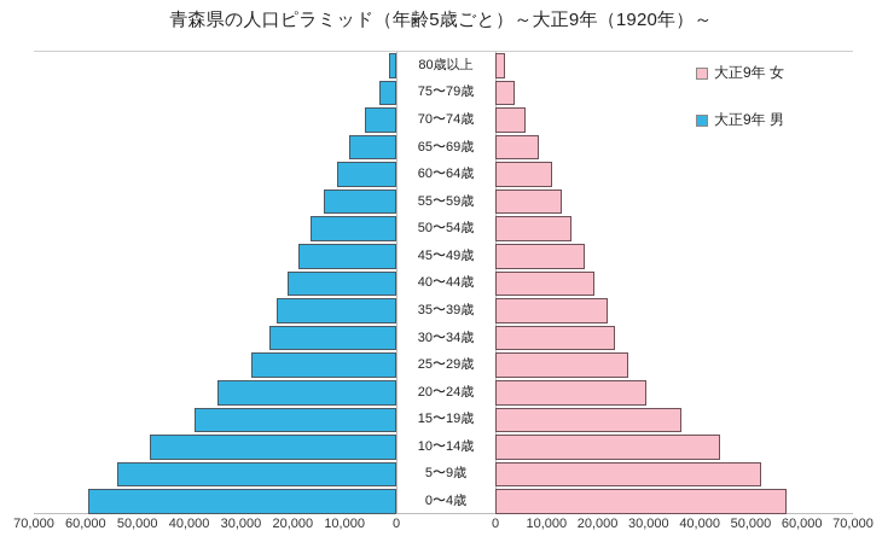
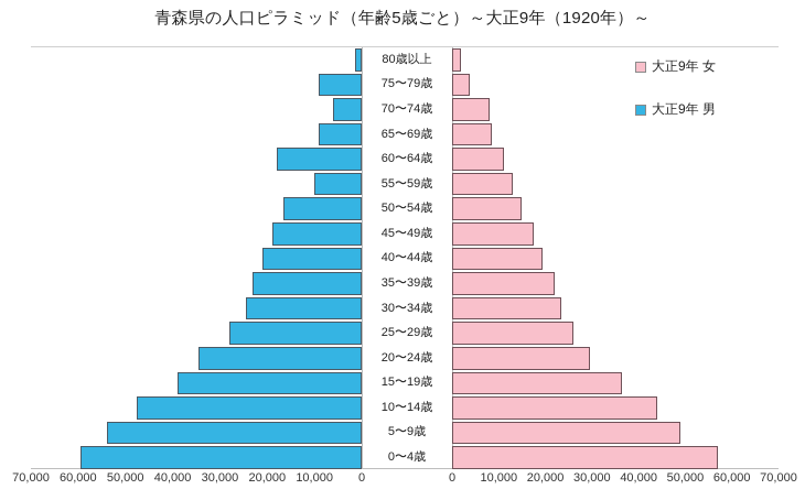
大正9年 男/75〜79歳: 3000 -> 9000
大正9年 女/70〜74歳: 6000 -> 8000
大正9年 男/60〜64歳: 12000 -> 18000
大正9年 男/55〜59歳: 14000 -> 10000
大正9年 女/5〜9歳: 52000 -> 49000
